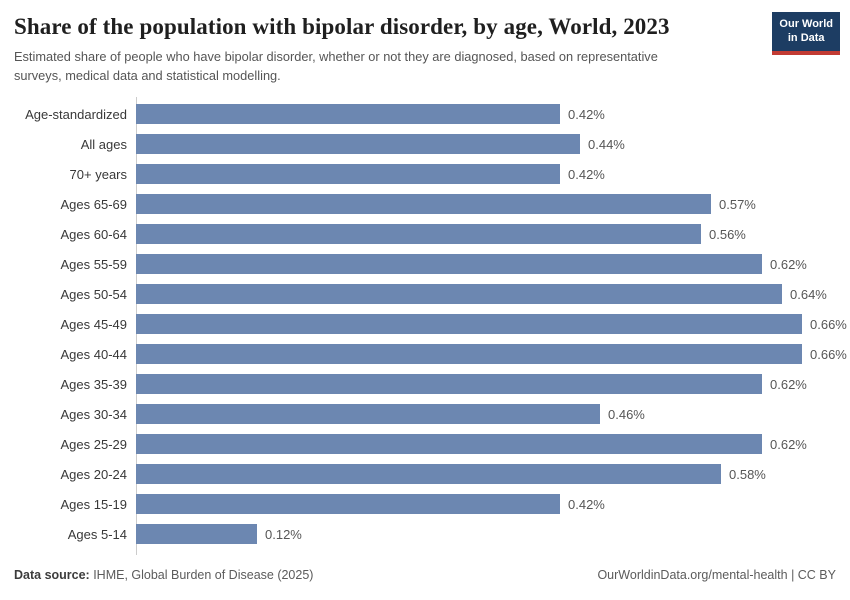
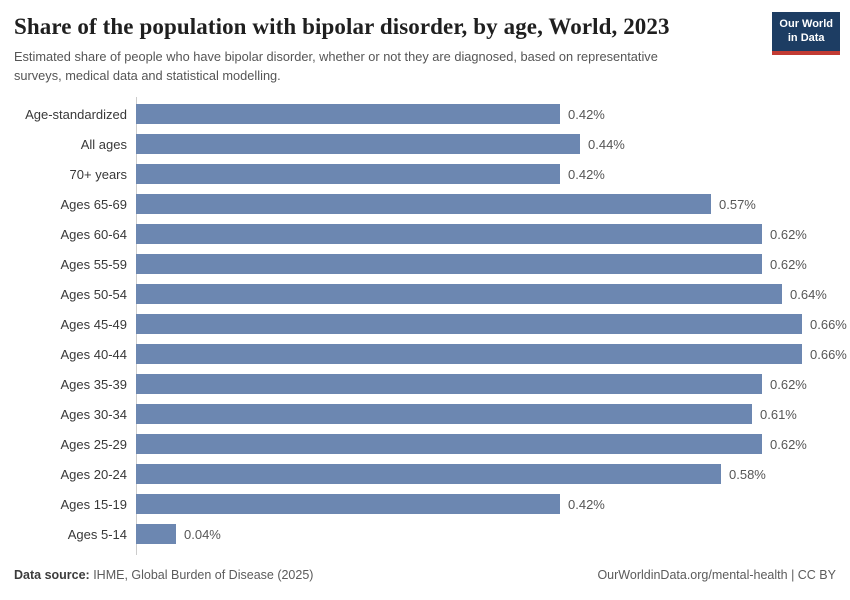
Ages 60-64: 0.56% -> 0.62%
Ages 30-34: 0.46% -> 0.61%
Ages 5-14: 0.12% -> 0.04%
